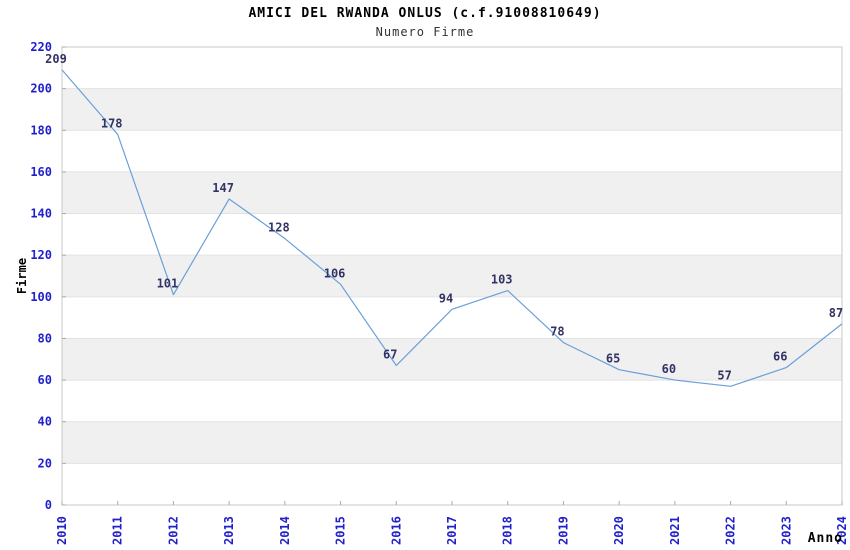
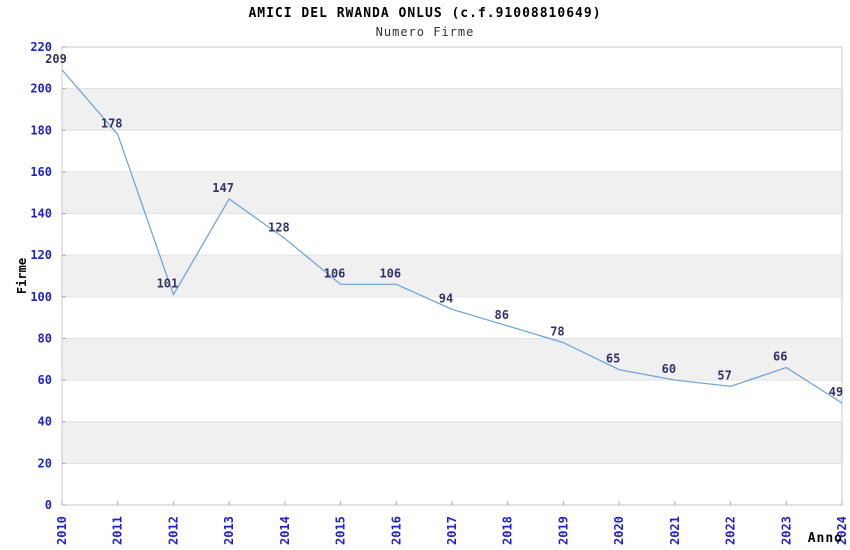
2016: 67 -> 106
2018: 103 -> 86
2024: 87 -> 49
